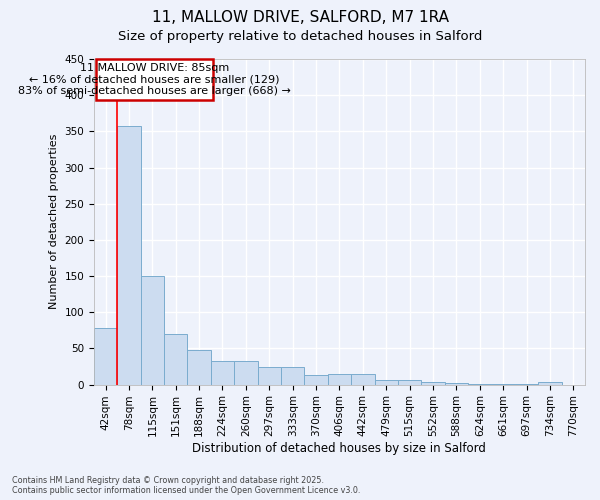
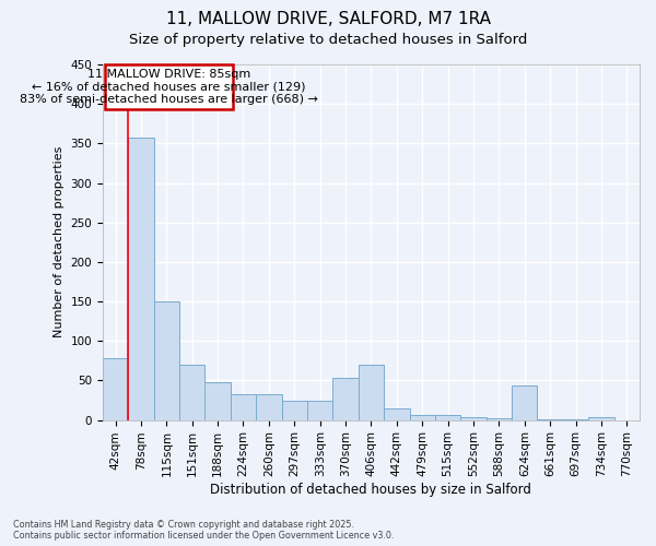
370sqm: 13 -> 54
406sqm: 15 -> 70
624sqm: 1 -> 44
